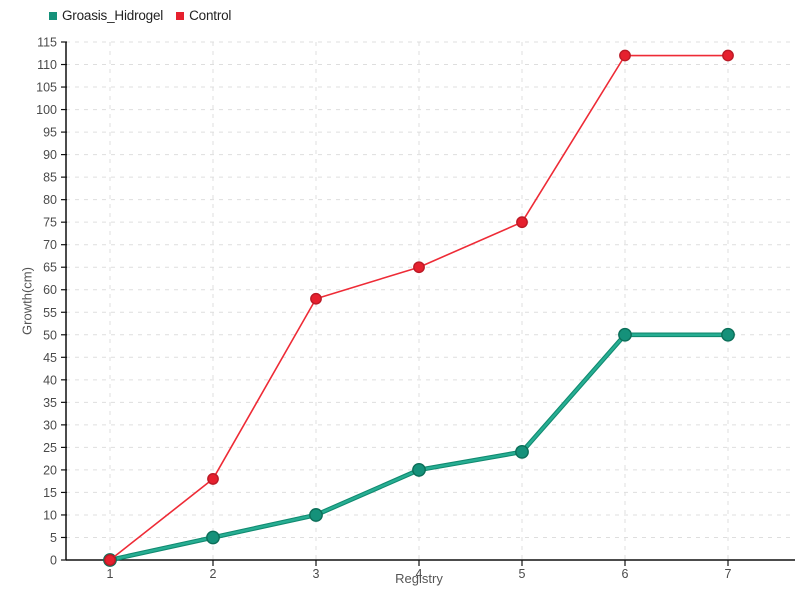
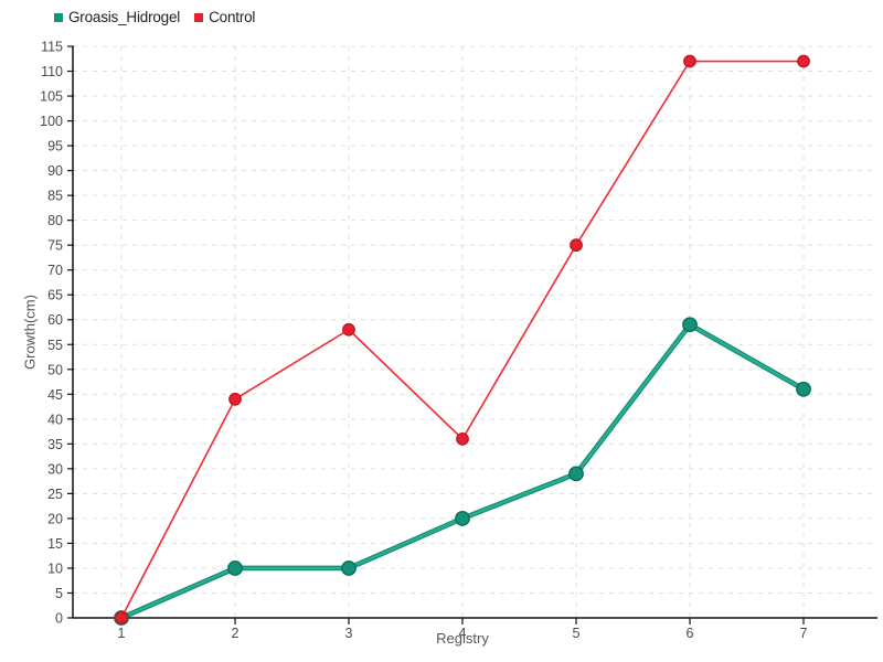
Groasis_Hidrogel/2: 5 -> 10
Control/2: 18 -> 44
Control/4: 65 -> 36
Groasis_Hidrogel/5: 24 -> 29
Groasis_Hidrogel/6: 50 -> 59
Groasis_Hidrogel/7: 50 -> 46
